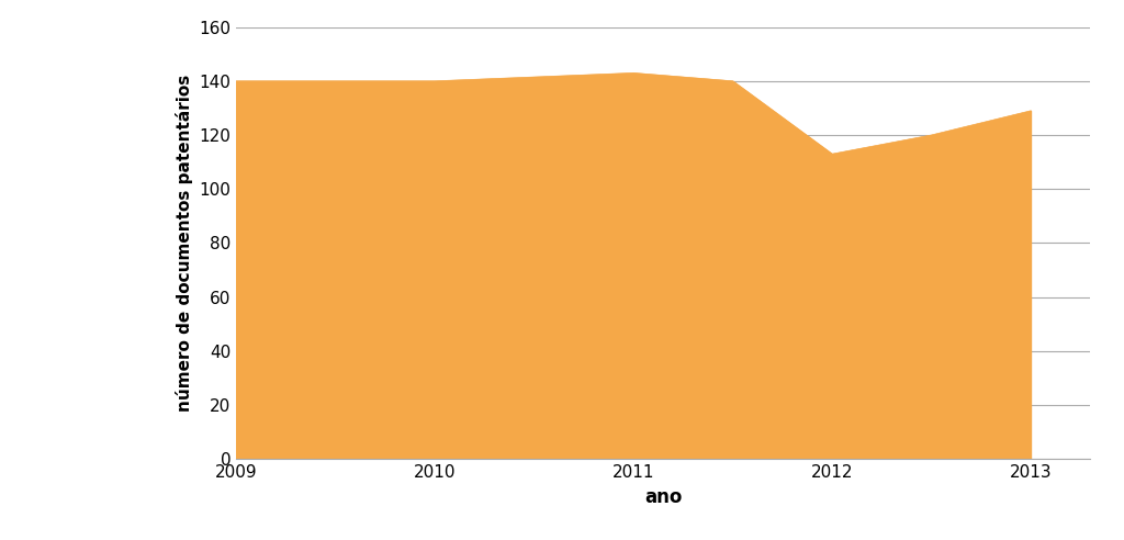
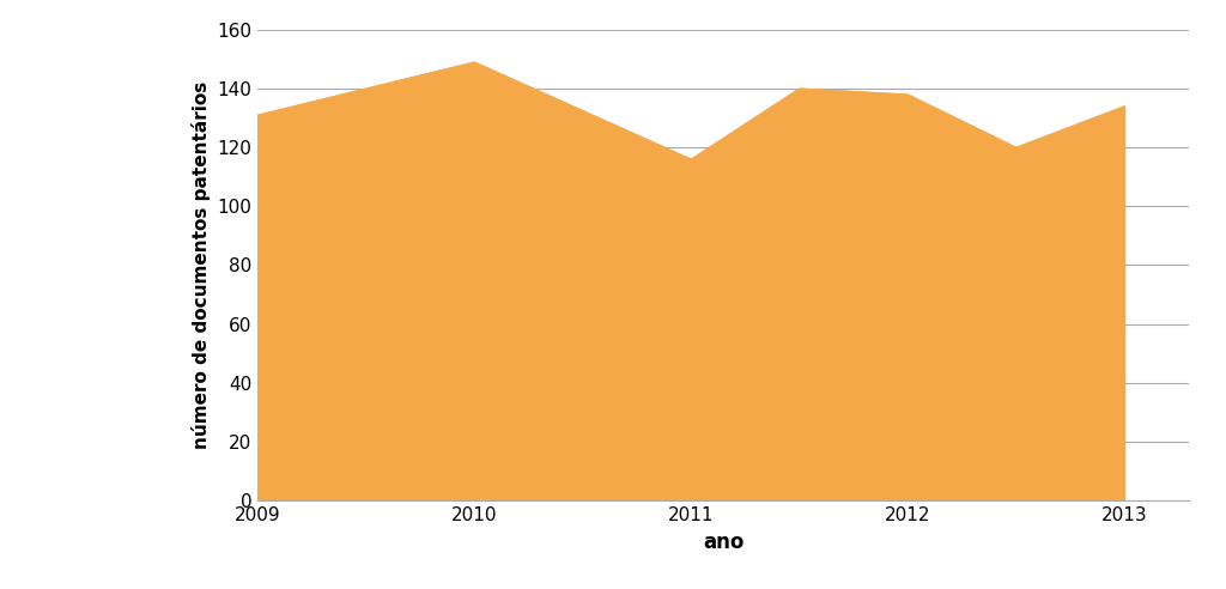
2009: 140 -> 131
2010: 140 -> 149
2011: 143 -> 116
2012: 113 -> 138
2013: 129 -> 134
